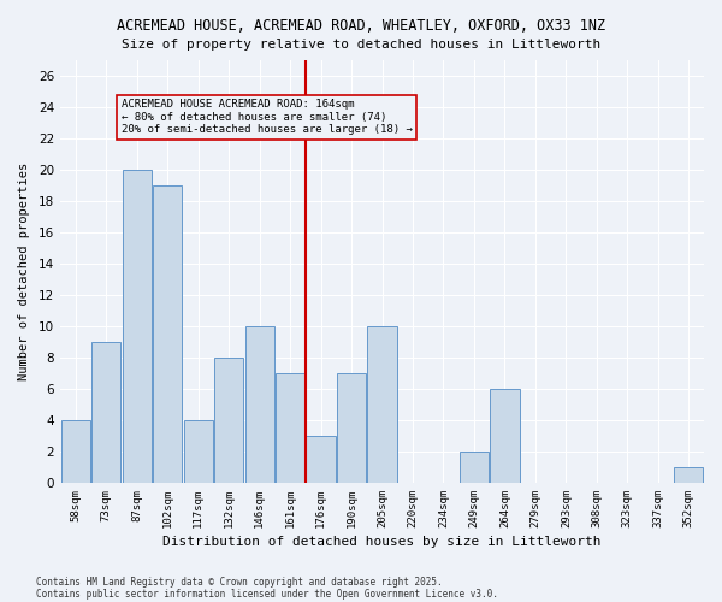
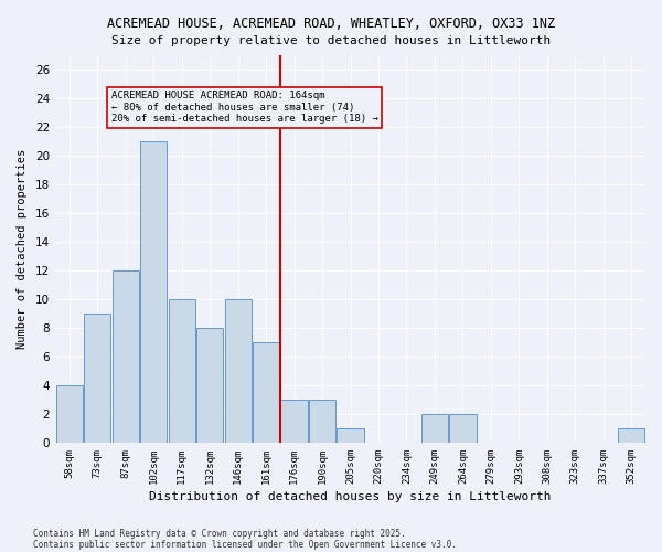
87sqm: 20 -> 12
102sqm: 19 -> 21
117sqm: 4 -> 10
190sqm: 7 -> 3
205sqm: 10 -> 1
264sqm: 6 -> 2
